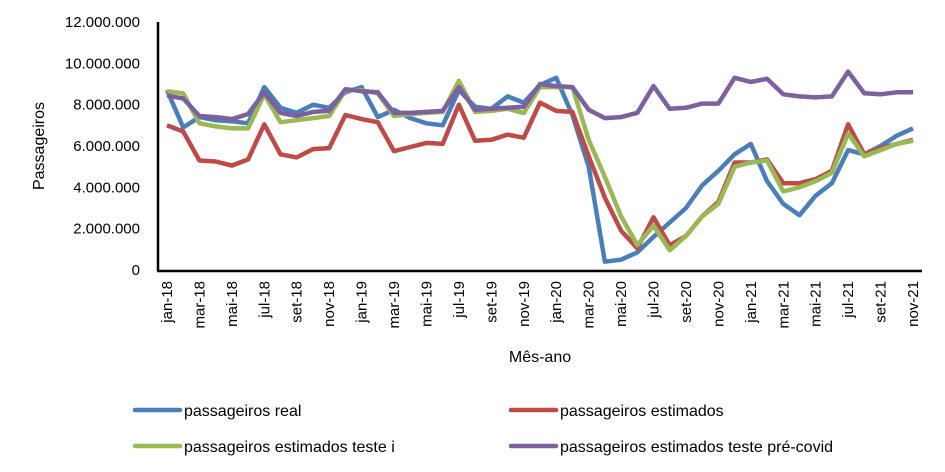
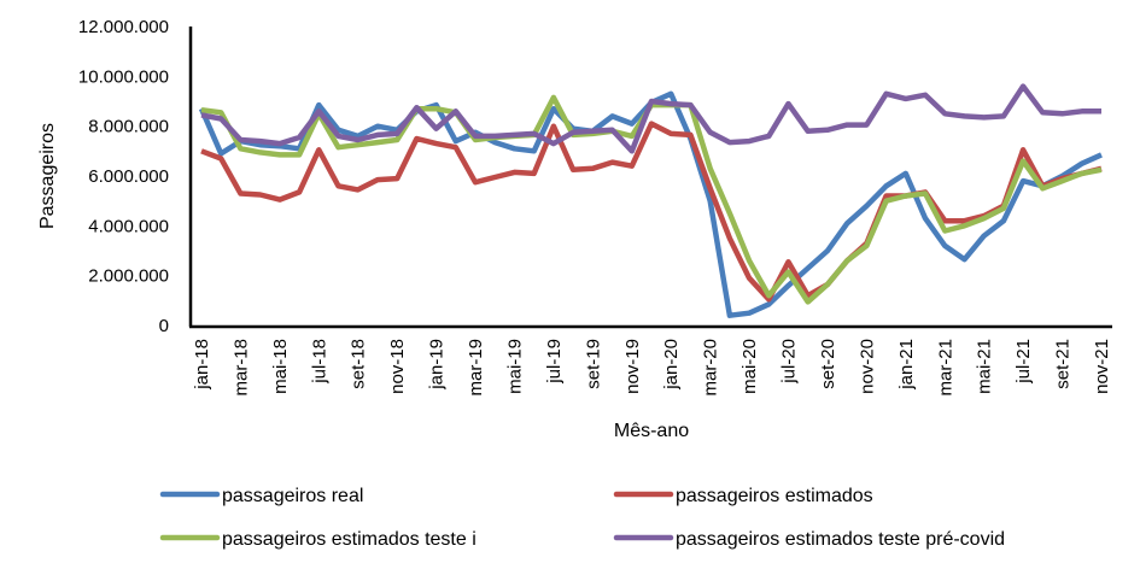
passageiros estimados teste pré-covid/jan-19: 8600000 -> 7900000
passageiros estimados teste pré-covid/jul-19: 8800000 -> 7300000
passageiros estimados teste pré-covid/nov-19: 7900000 -> 7000000
